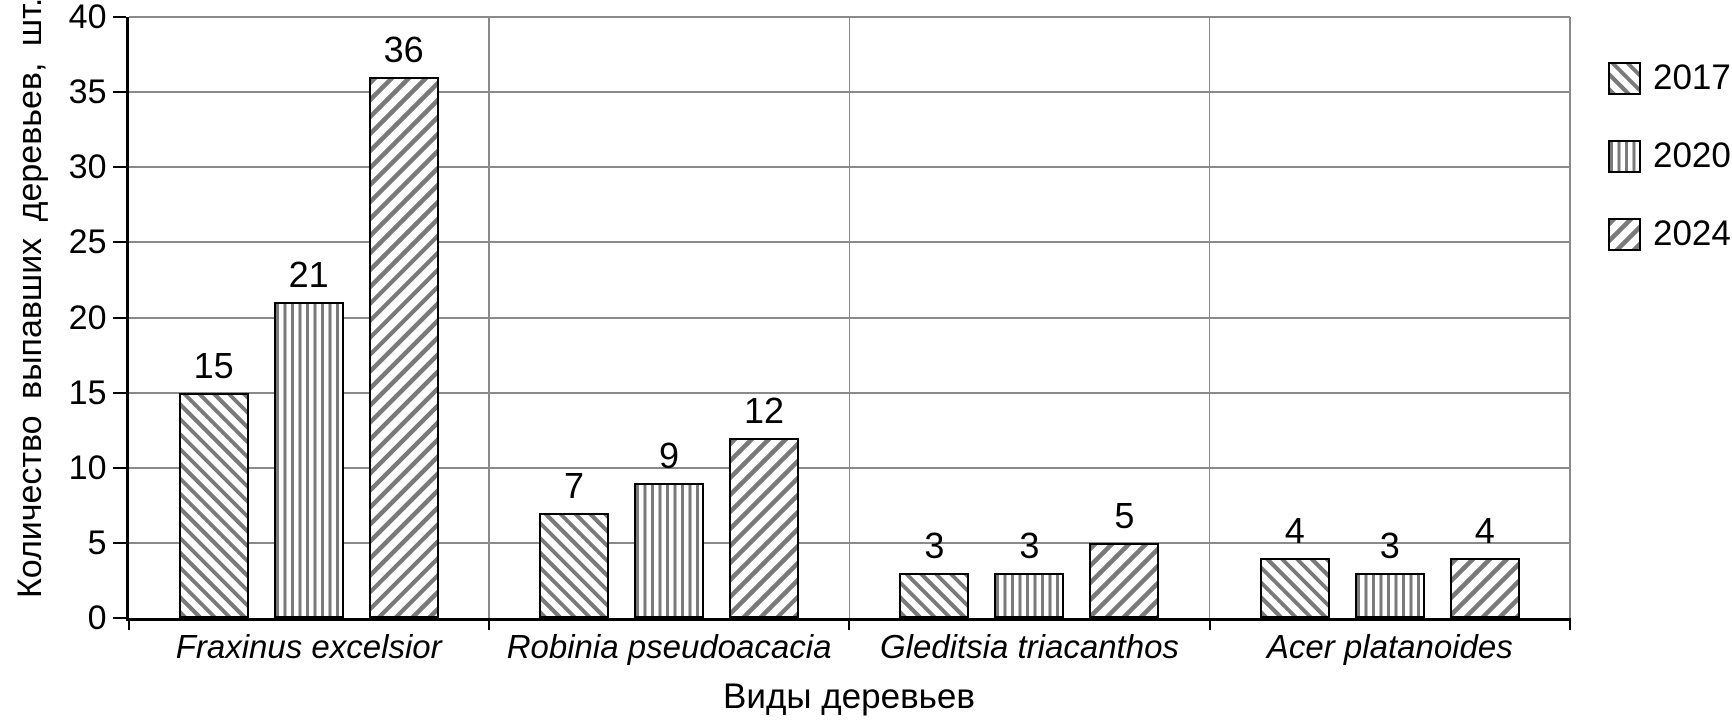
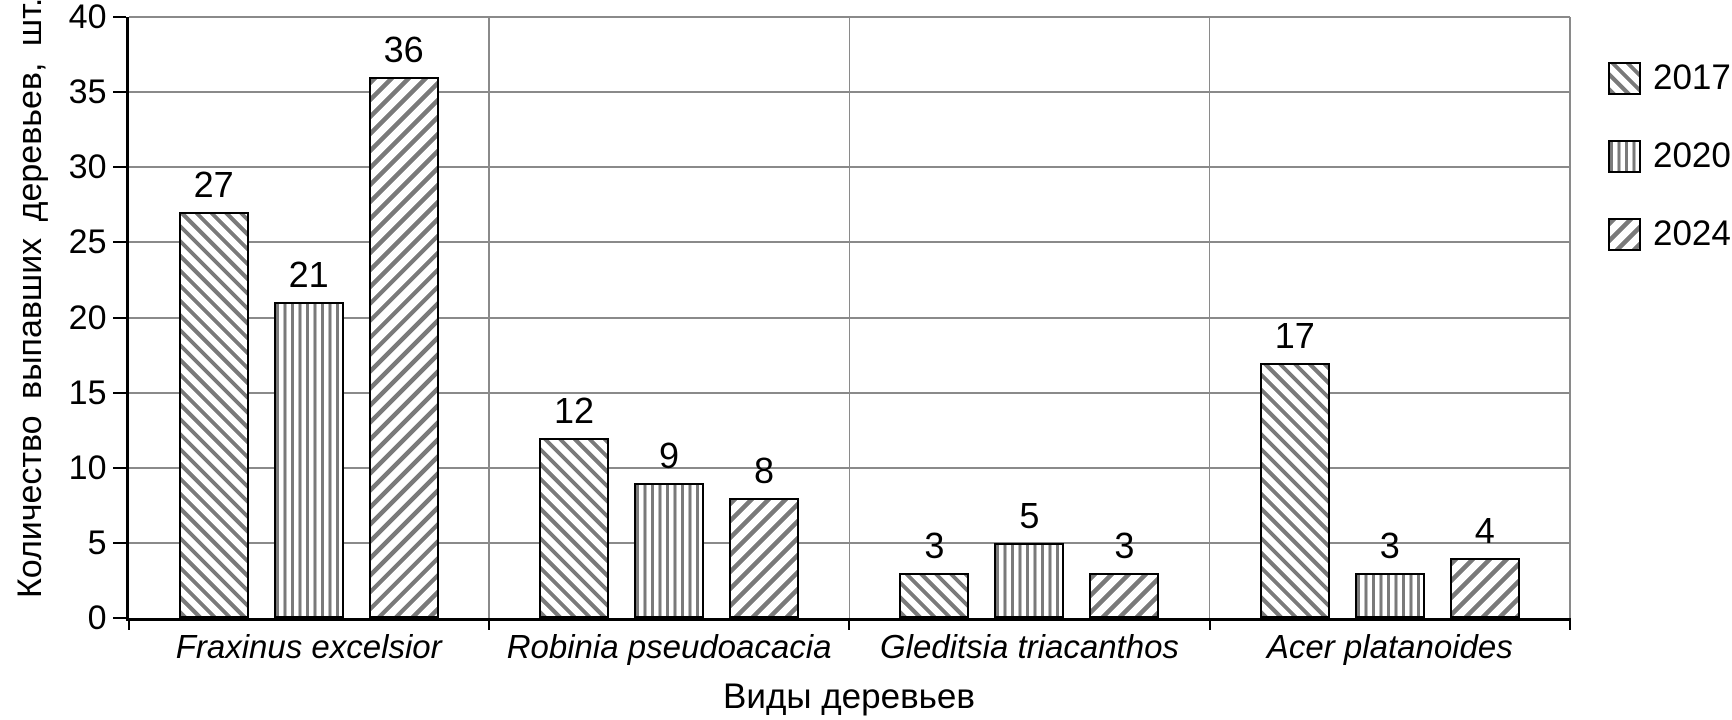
2017/Fraxinus excelsior: 15 -> 27
2017/Robinia pseudoacacia: 7 -> 12
2024/Robinia pseudoacacia: 12 -> 8
2020/Gleditsia triacanthos: 3 -> 5
2024/Gleditsia triacanthos: 5 -> 3
2017/Acer platanoides: 4 -> 17
